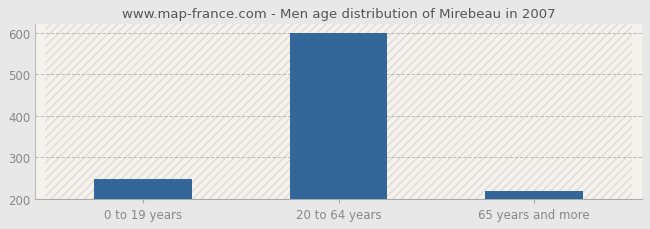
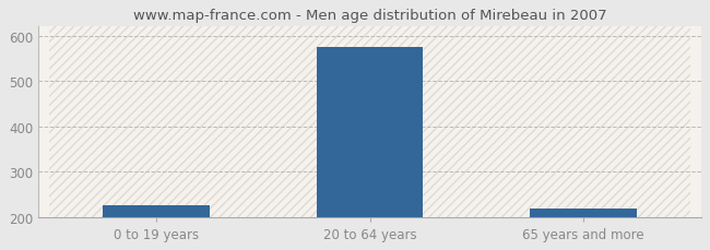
0 to 19 years: 247 -> 225
20 to 64 years: 600 -> 575
